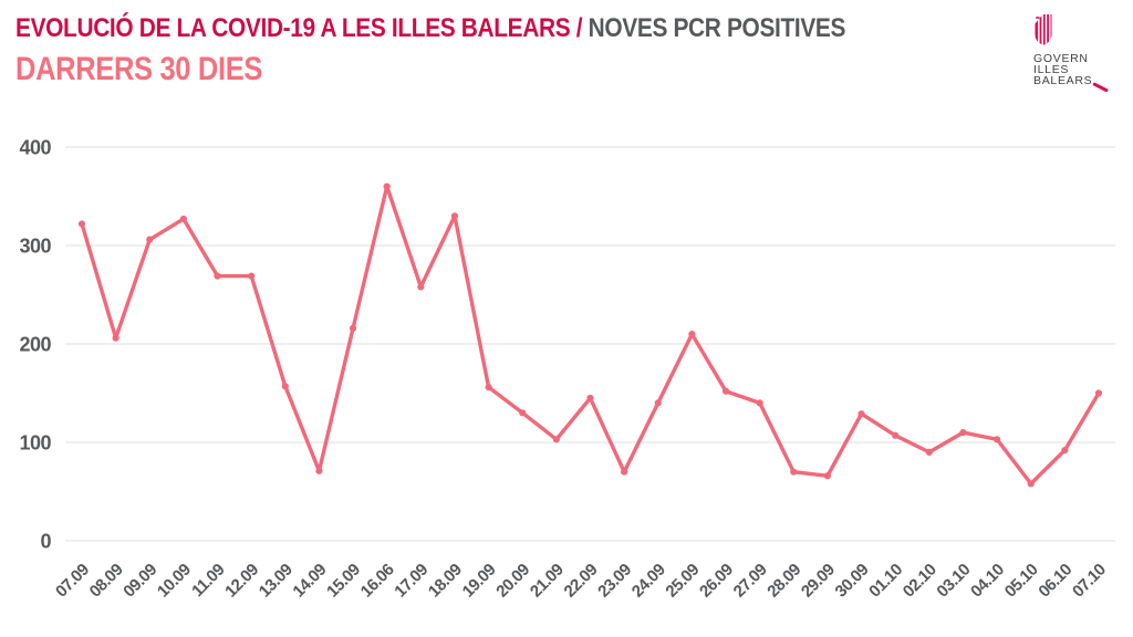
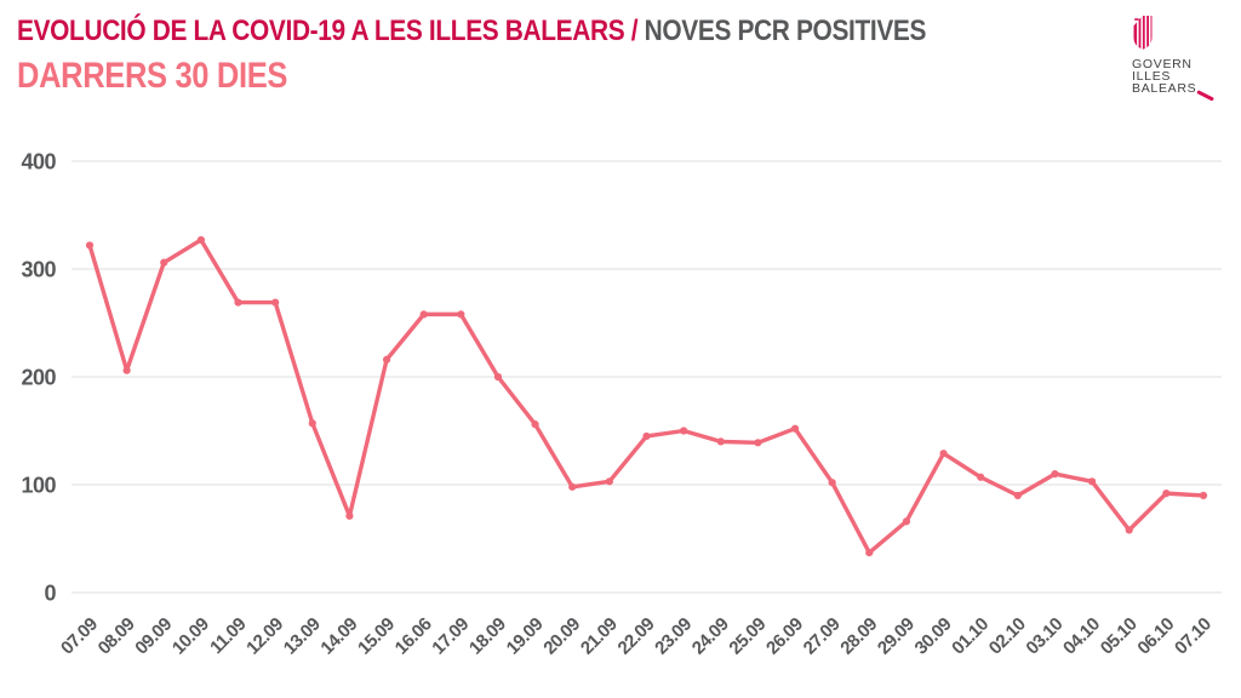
16.06: 360 -> 260
18.09: 330 -> 200
20.09: 130 -> 100
23.09: 70 -> 150
25.09: 210 -> 140
27.09: 140 -> 100
28.09: 70 -> 40
07.10: 150 -> 90
